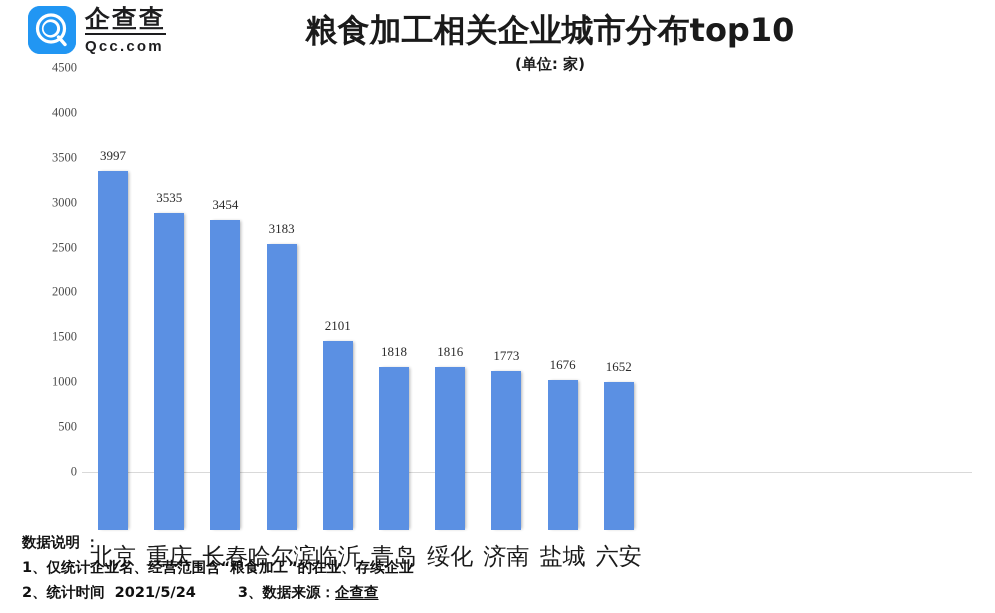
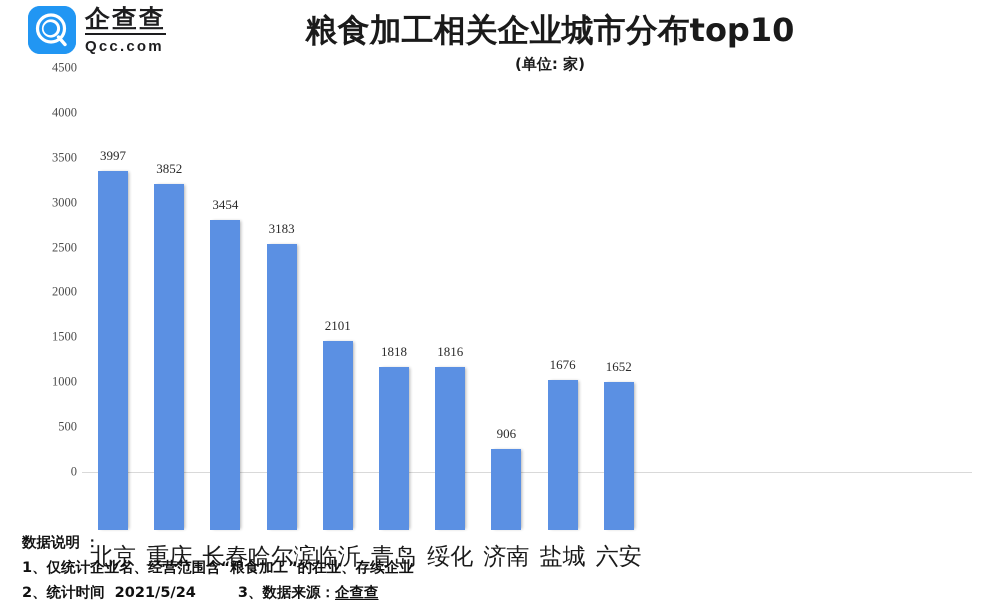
重庆: 3535 -> 3852
济南: 1773 -> 906
